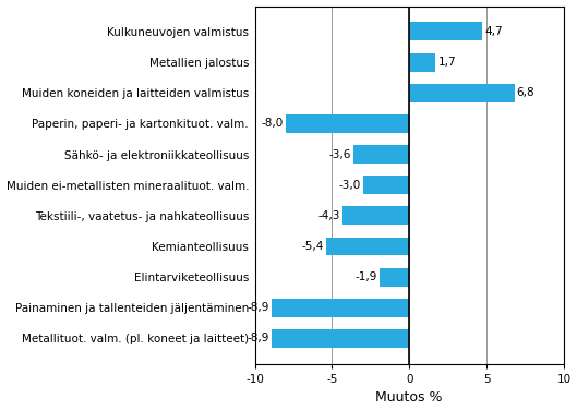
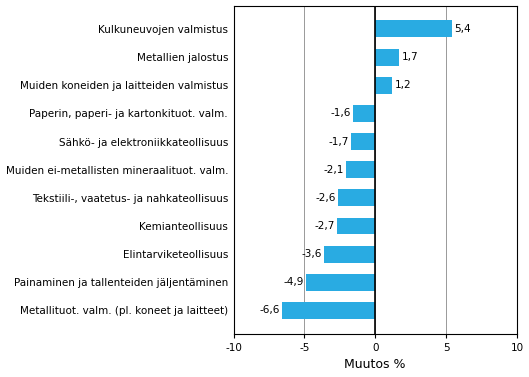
Kulkuneuvojen valmistus: 4,7 -> 5,4
Muiden koneiden ja laitteiden valmistus: 6,8 -> 1,2
Paperin, paperi- ja kartonkituot. valm.: -8,0 -> -1,6
Sähkö- ja elektroniikkateollisuus: -3,6 -> -1,7
Muiden ei-metallisten mineraalituot. valm.: -3,0 -> -2,1
Tekstiili-, vaatetus- ja nahkateollisuus: -4,3 -> -2,6
Kemianteollisuus: -5,4 -> -2,7
Elintarviketeollisuus: -1,9 -> -3,6
Painaminen ja tallenteiden jäljentäminen: -8,9 -> -4,9
Metallituot. valm. (pl. koneet ja laitteet): -8,9 -> -6,6
